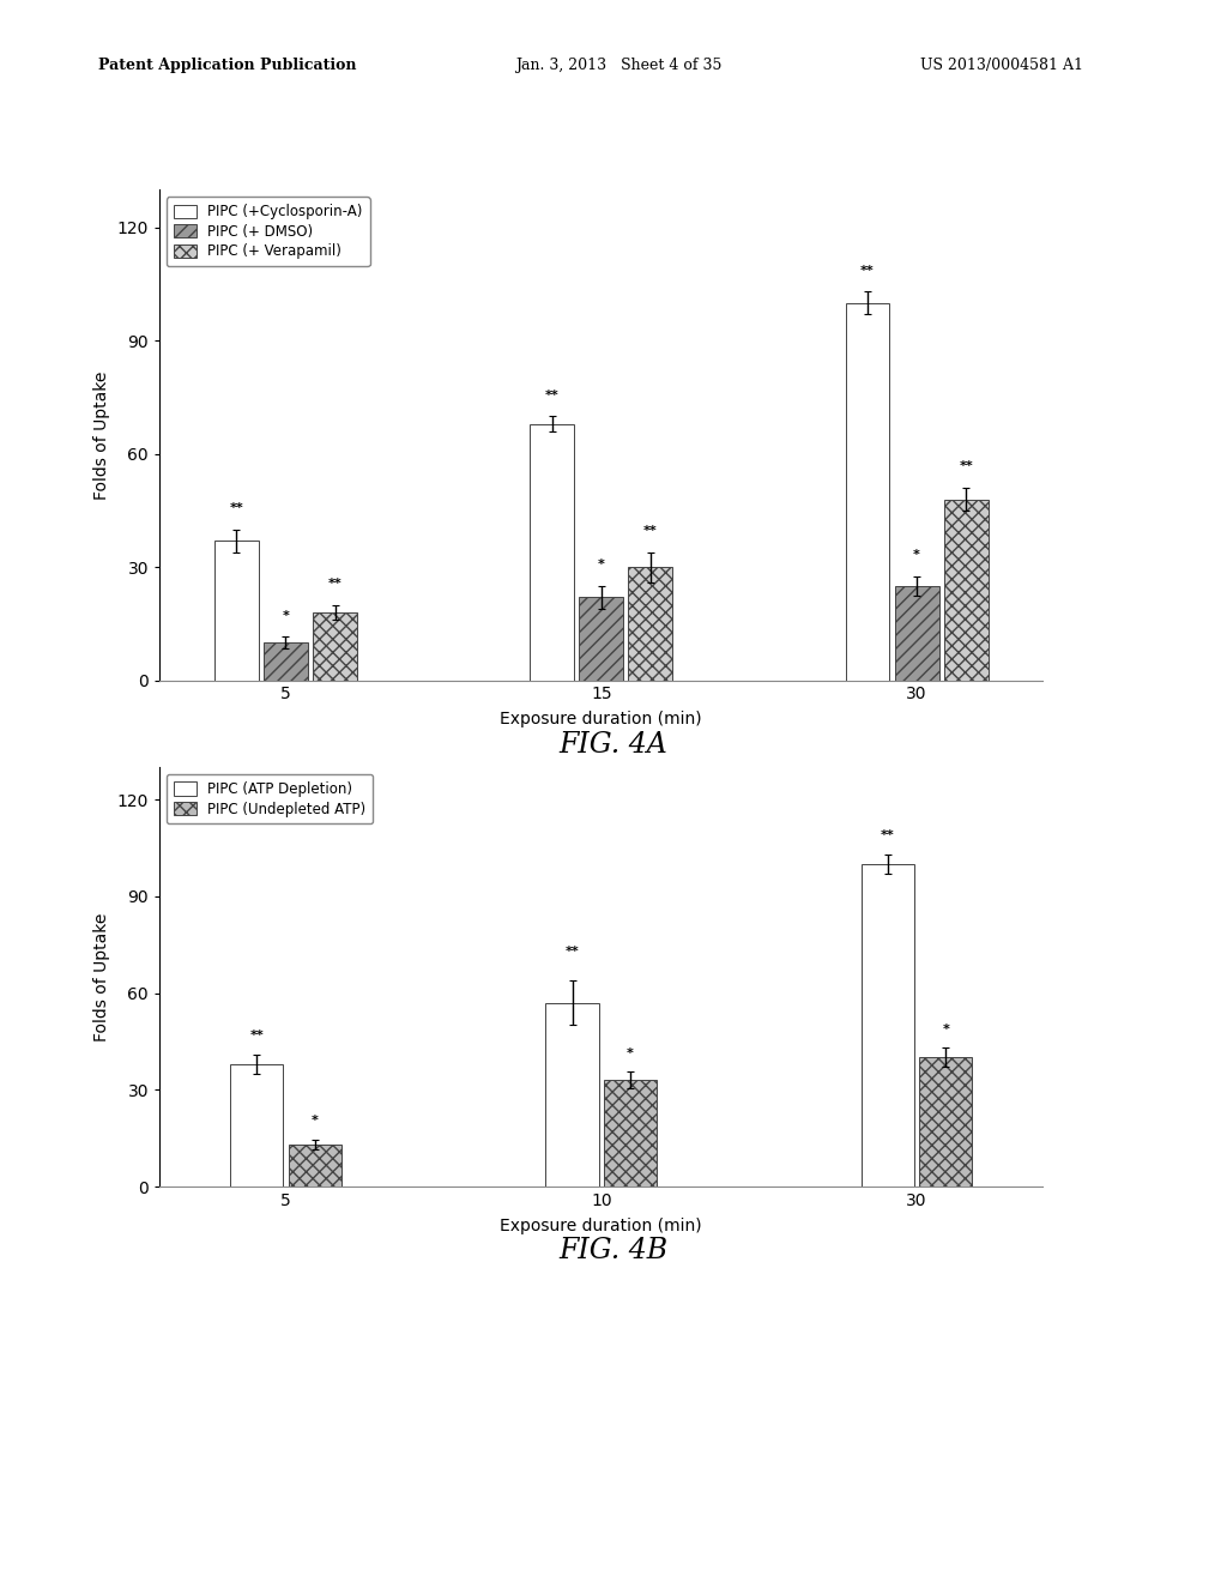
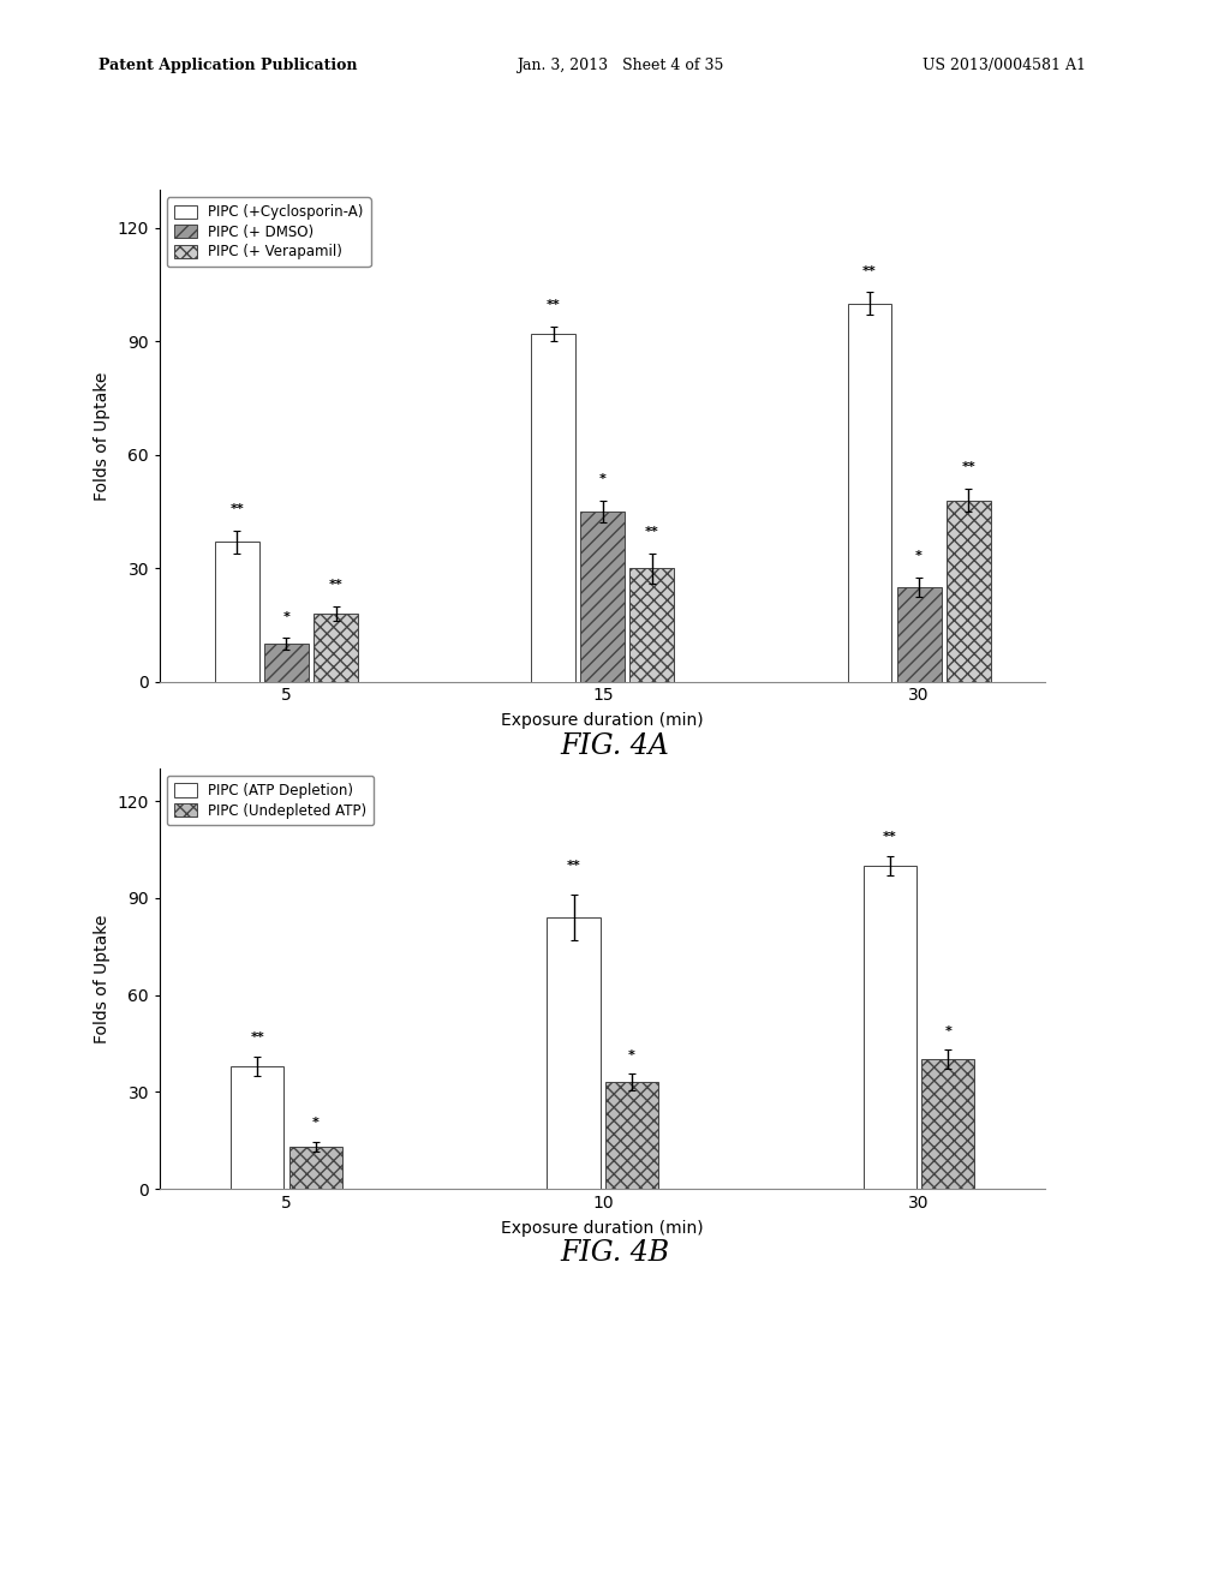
PIPC (+Cyclosporin-A)/15: 68 -> 92
PIPC (+ DMSO)/15: 22 -> 45
PIPC (ATP Depletion)/10: 57 -> 84
